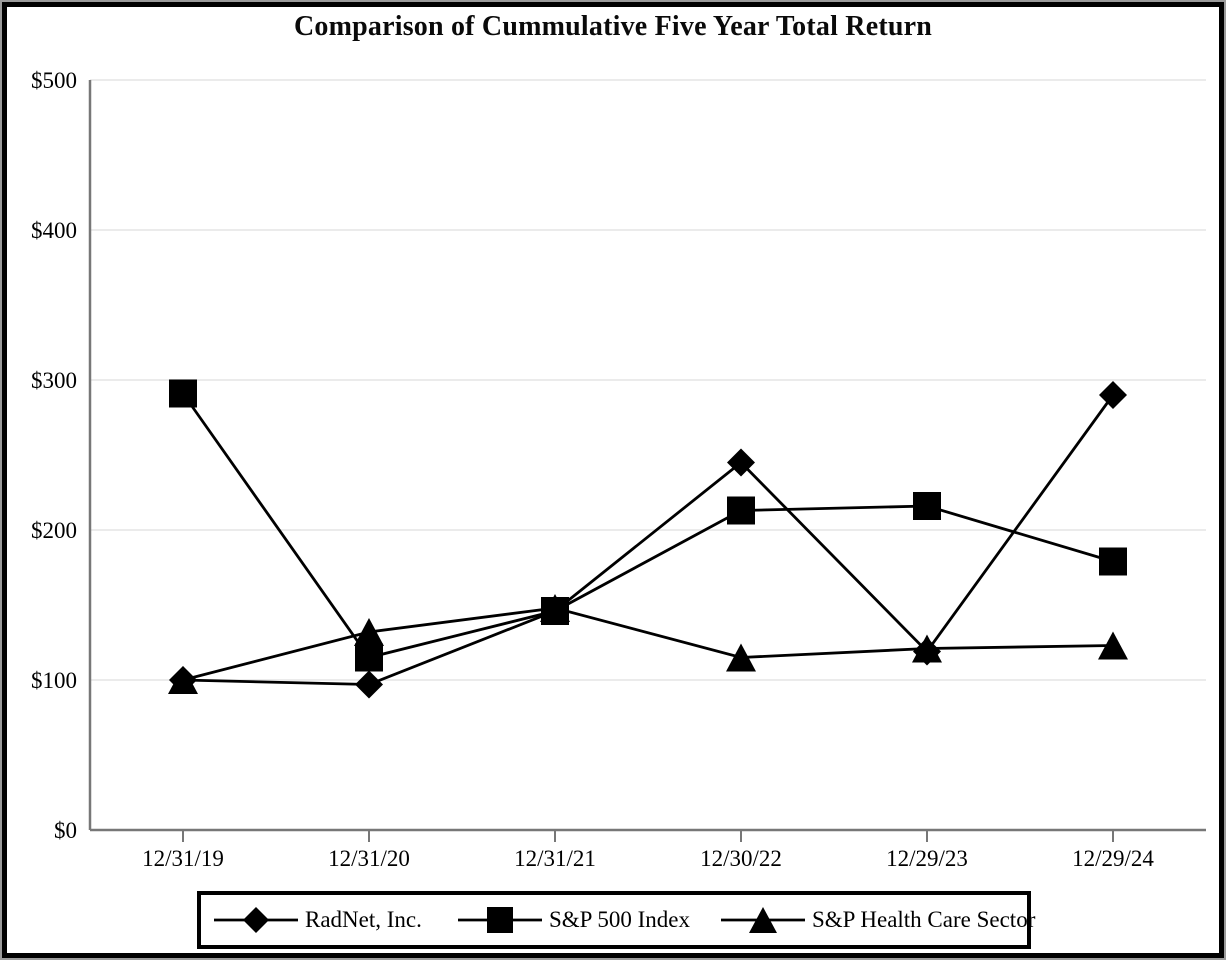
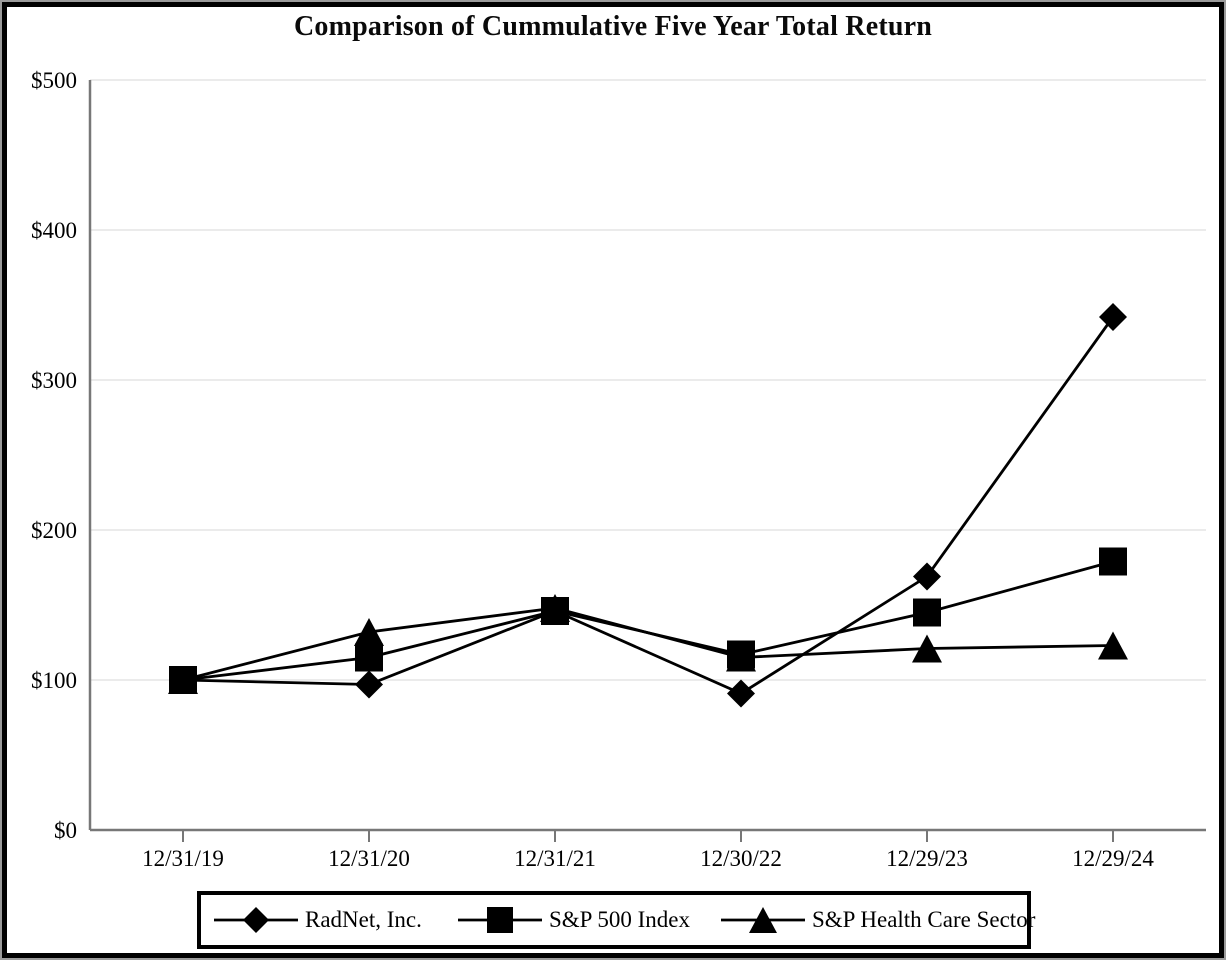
S&P 500 Index/12/31/19: $291 -> $100
RadNet, Inc./12/30/22: $245 -> $91
S&P 500 Index/12/30/22: $213 -> $117
RadNet, Inc./12/29/23: $119 -> $169
S&P 500 Index/12/29/23: $216 -> $145
RadNet, Inc./12/29/24: $290 -> $342
